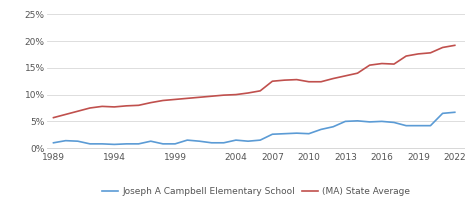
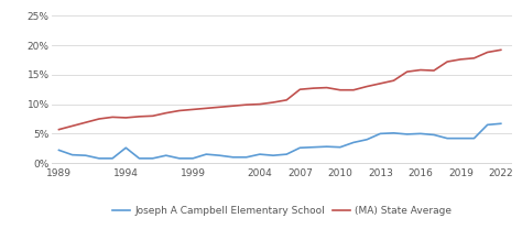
Joseph A Campbell Elementary School/1989: 1.0% -> 2.2%
Joseph A Campbell Elementary School/1994: 0.7% -> 2.6%
